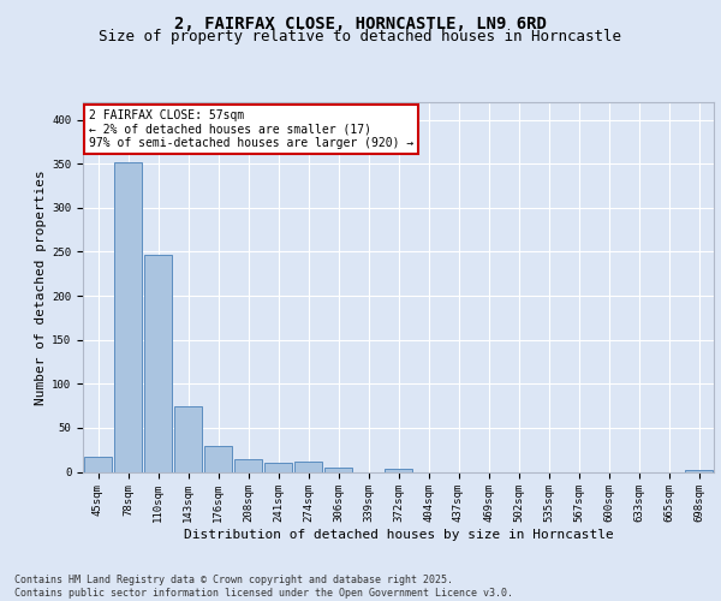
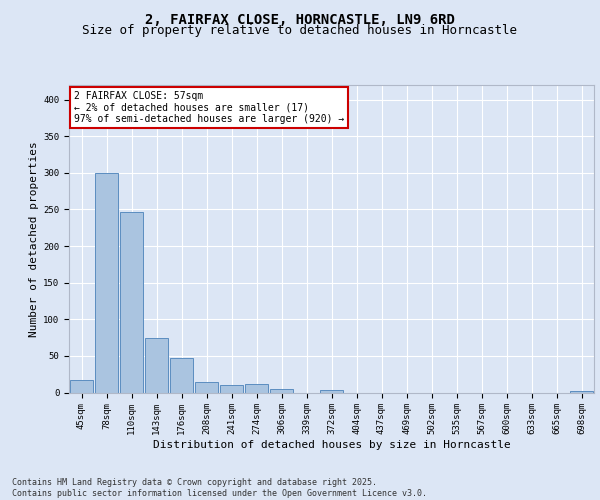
78sqm: 352 -> 300
176sqm: 30 -> 47
